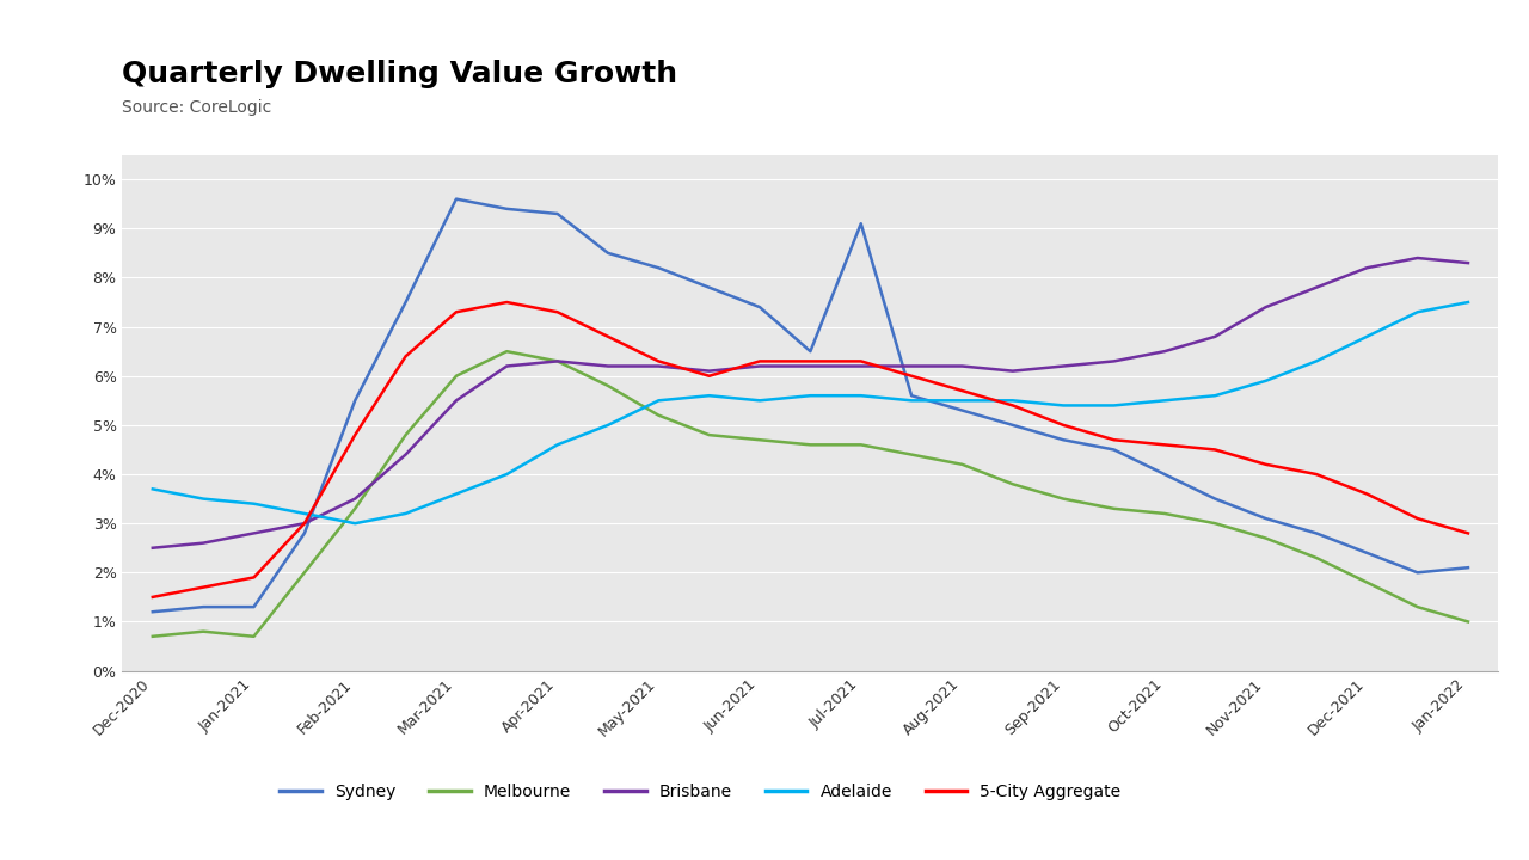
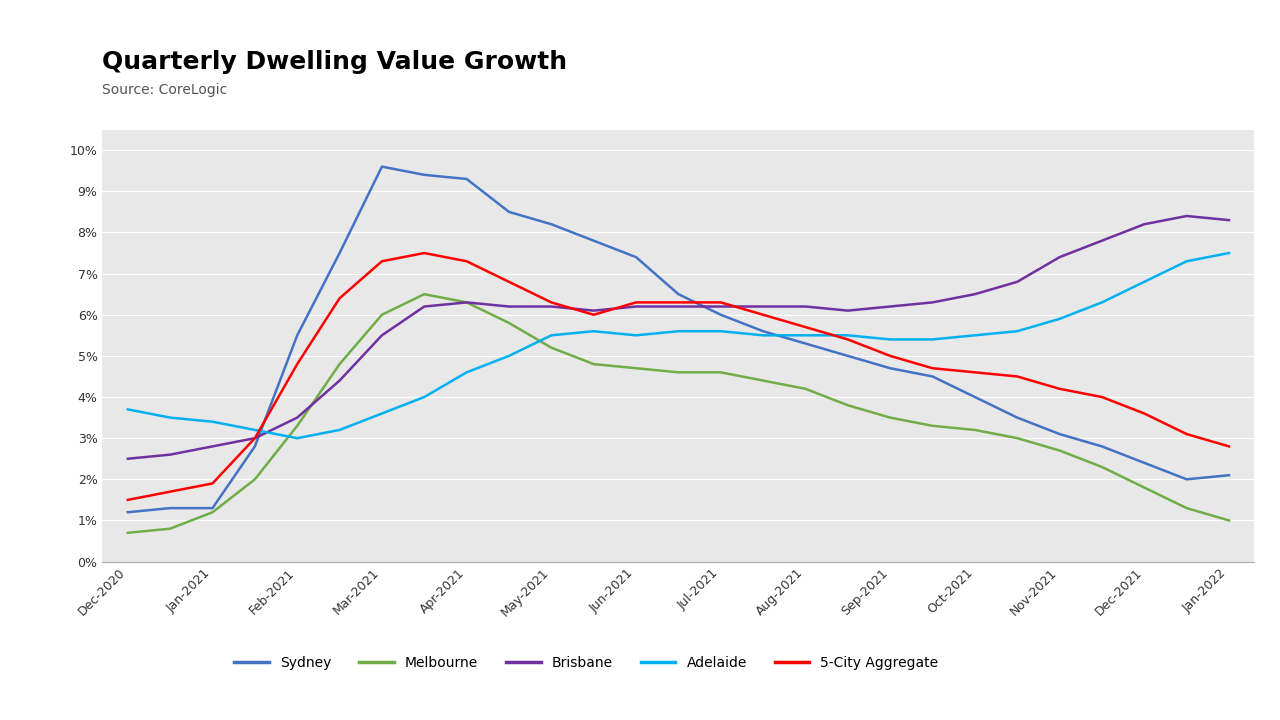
Melbourne/Jan-2021: 0.7% -> 1.2%
Sydney/Jul-2021: 9.1% -> 6.0%
